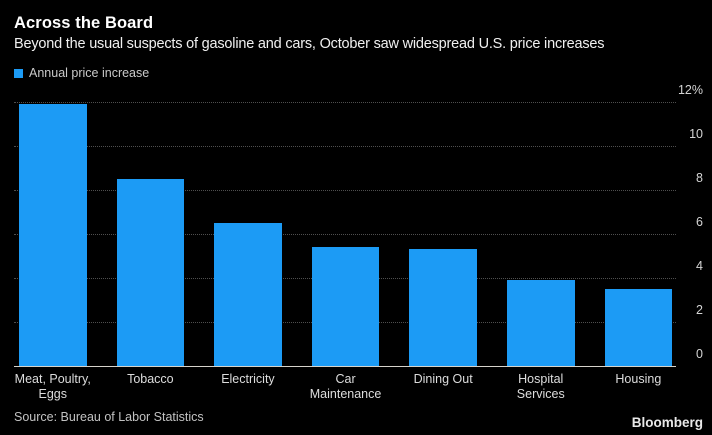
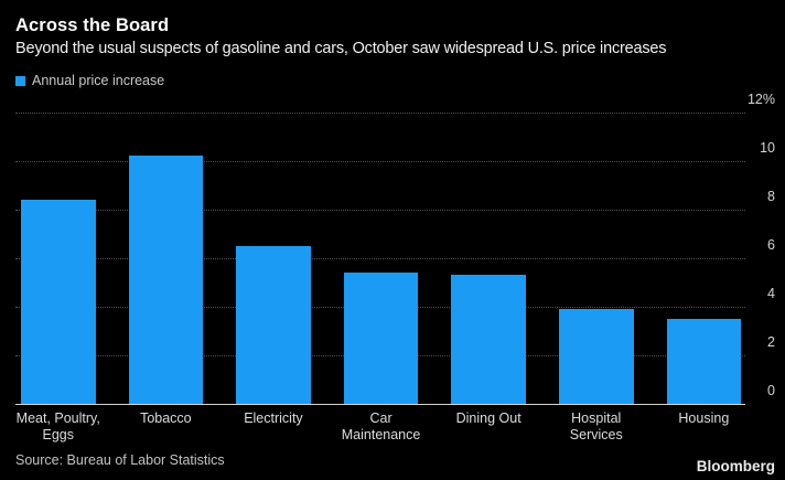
Meat, Poultry, Eggs: 11.9% -> 8.4%
Tobacco: 8.5% -> 10.2%
